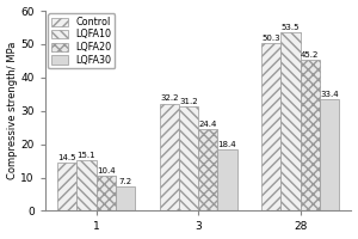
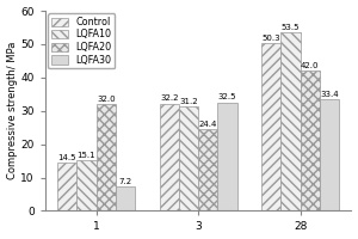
LQFA20/1: 10.4 -> 32.0
LQFA30/3: 18.4 -> 32.5
LQFA20/28: 45.2 -> 42.0
